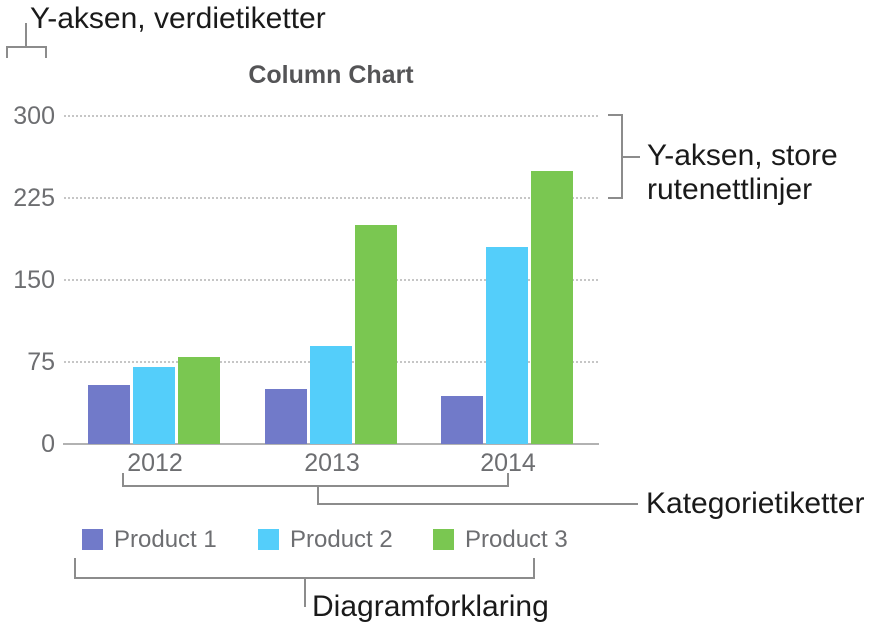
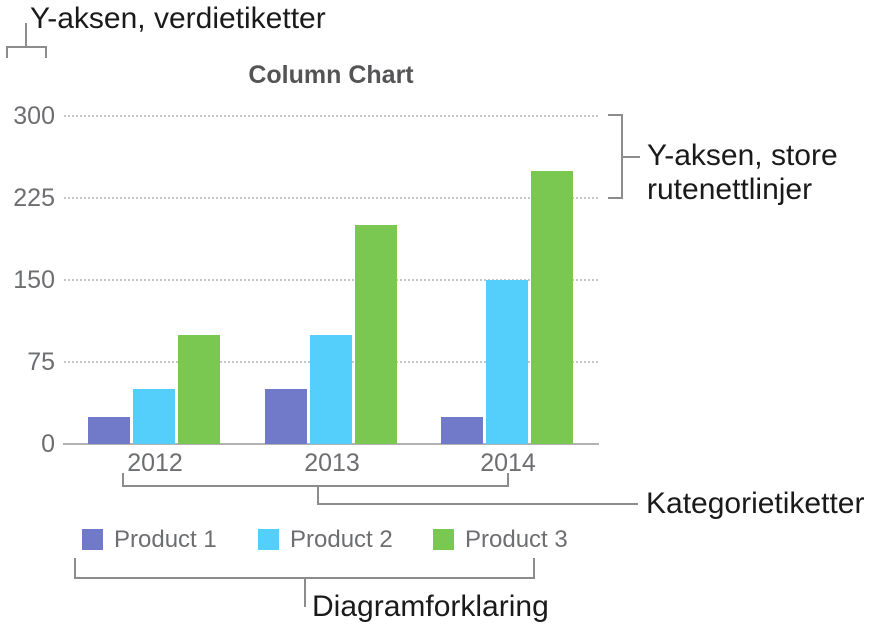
Product 1/2012: 54 -> 25
Product 2/2012: 70 -> 50
Product 3/2012: 80 -> 100
Product 2/2013: 90 -> 100
Product 1/2014: 44 -> 25
Product 2/2014: 180 -> 150
